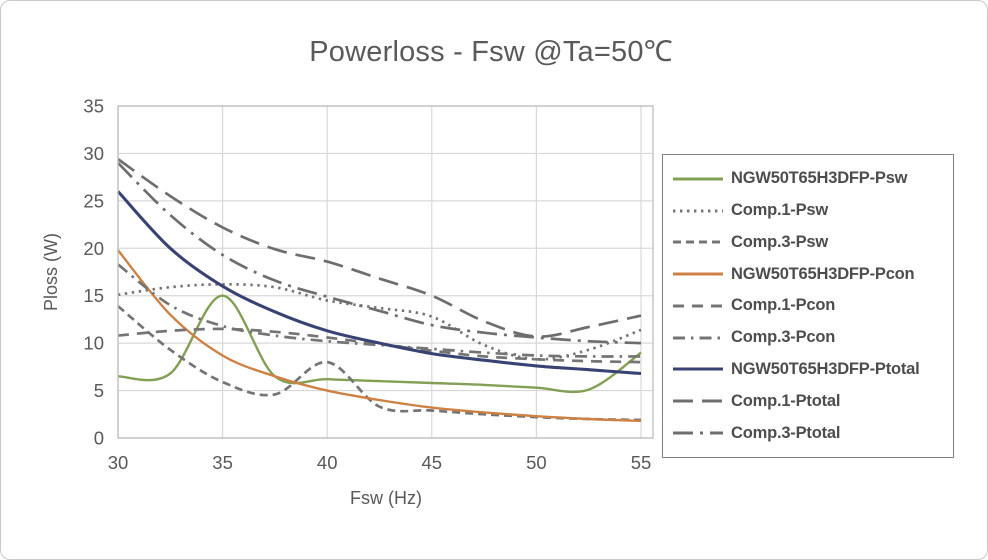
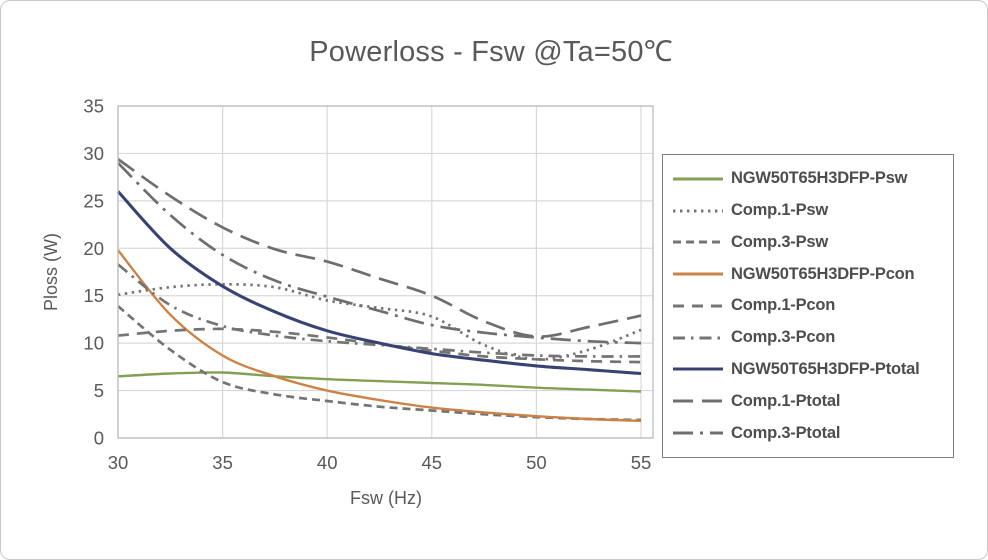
NGW50T65H3DFP-Psw/35: 15 -> 7
Comp.3-Psw/40: 8 -> 4
NGW50T65H3DFP-Psw/55: 9 -> 5
